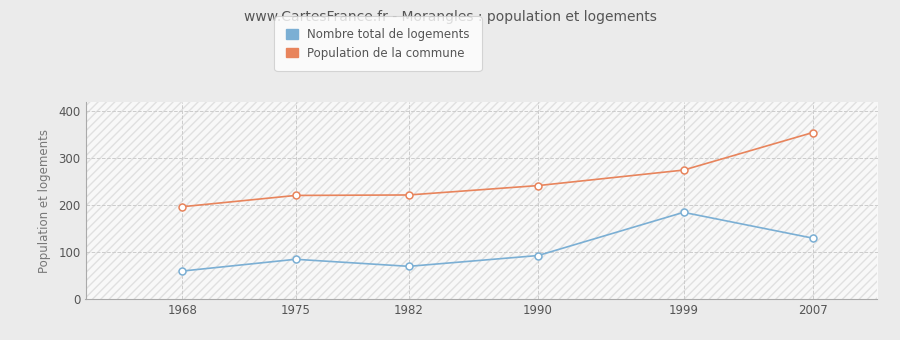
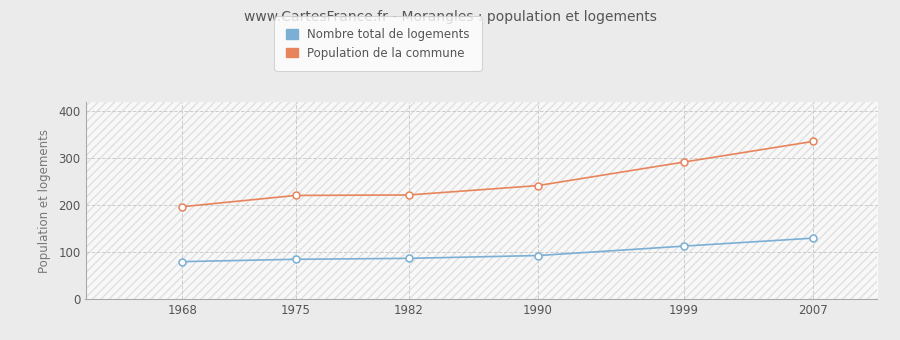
Nombre total de logements/1968: 60 -> 80
Nombre total de logements/1982: 70 -> 87
Nombre total de logements/1999: 185 -> 113
Population de la commune/1999: 275 -> 292
Population de la commune/2007: 355 -> 336
